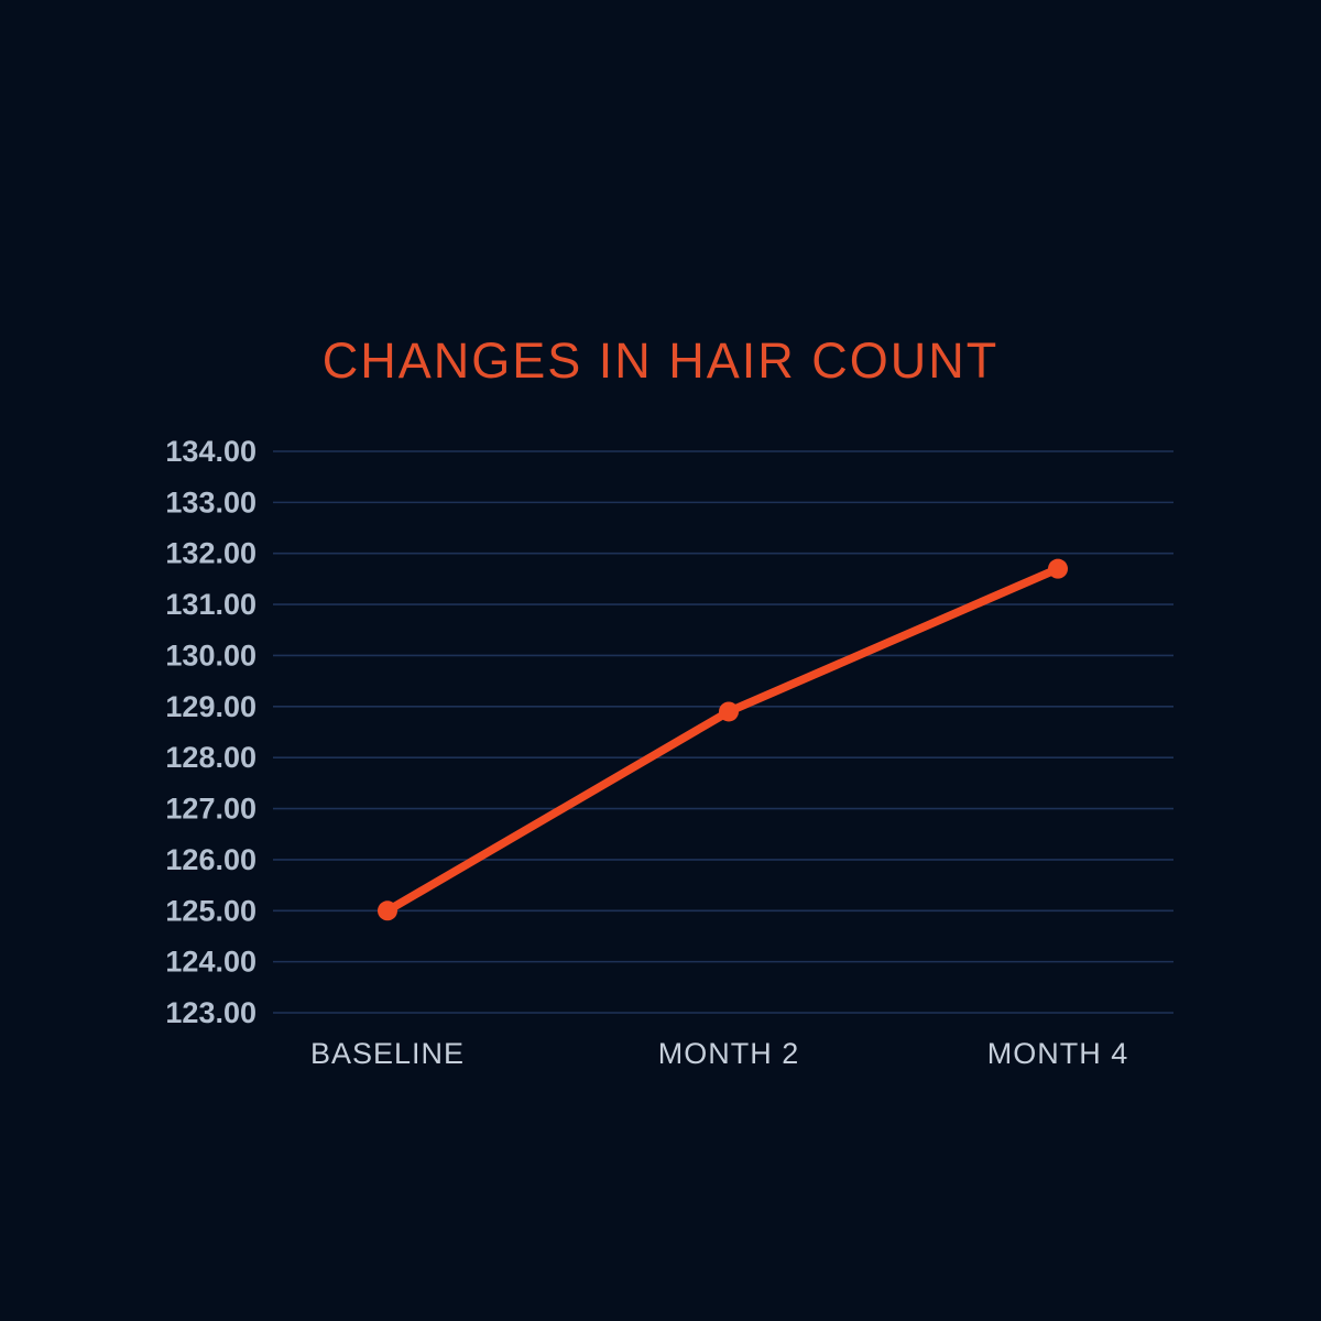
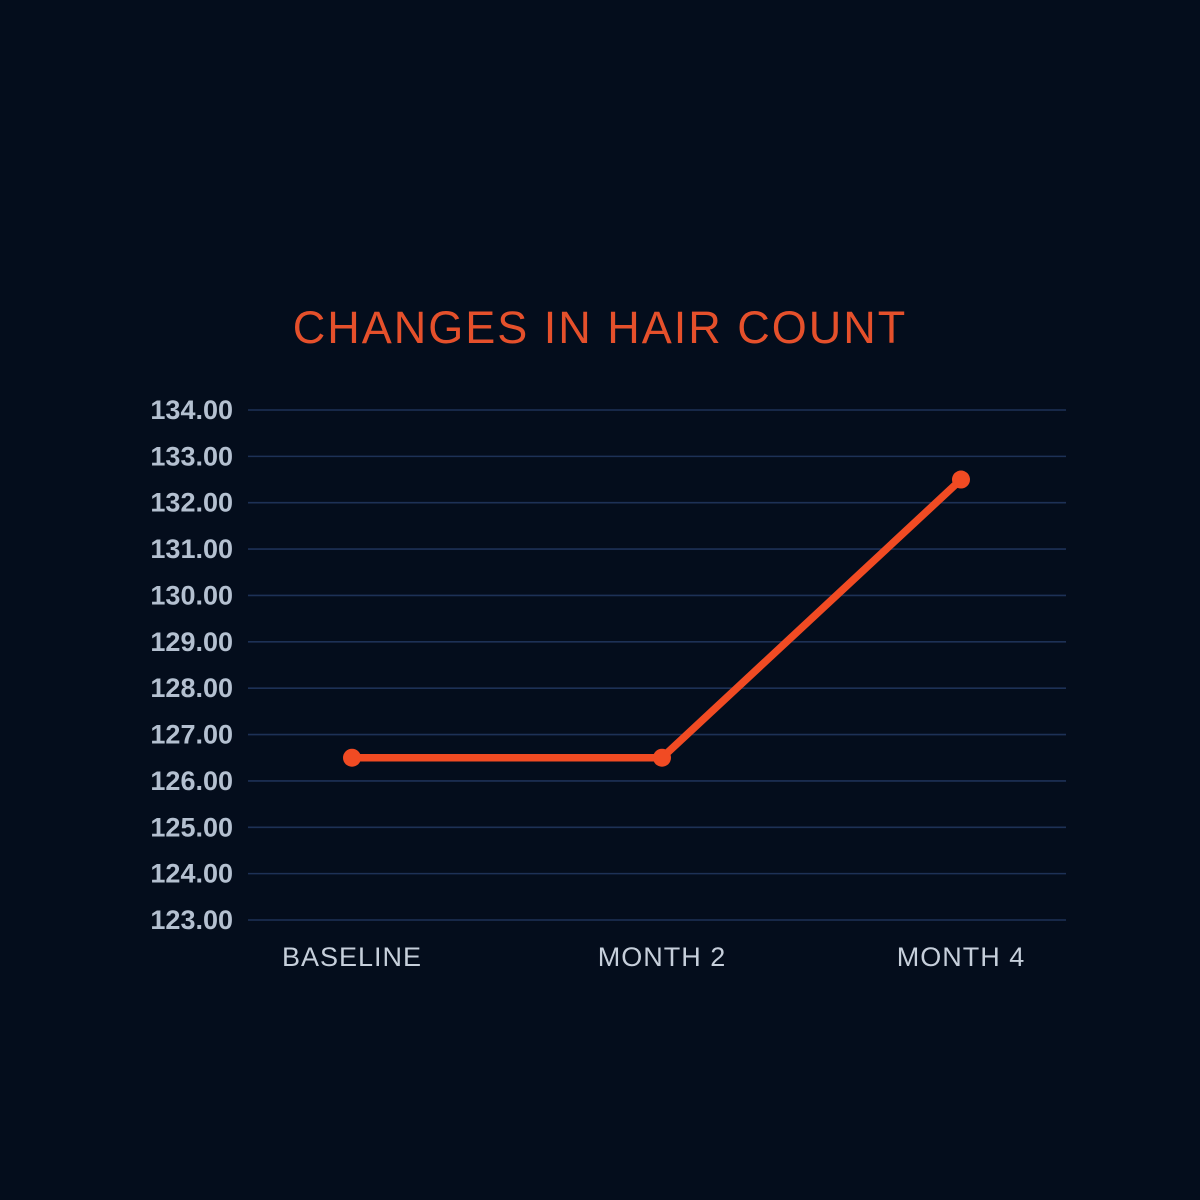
BASELINE: 125.0 -> 126.5
MONTH 2: 128.9 -> 126.5
MONTH 4: 131.7 -> 132.5
